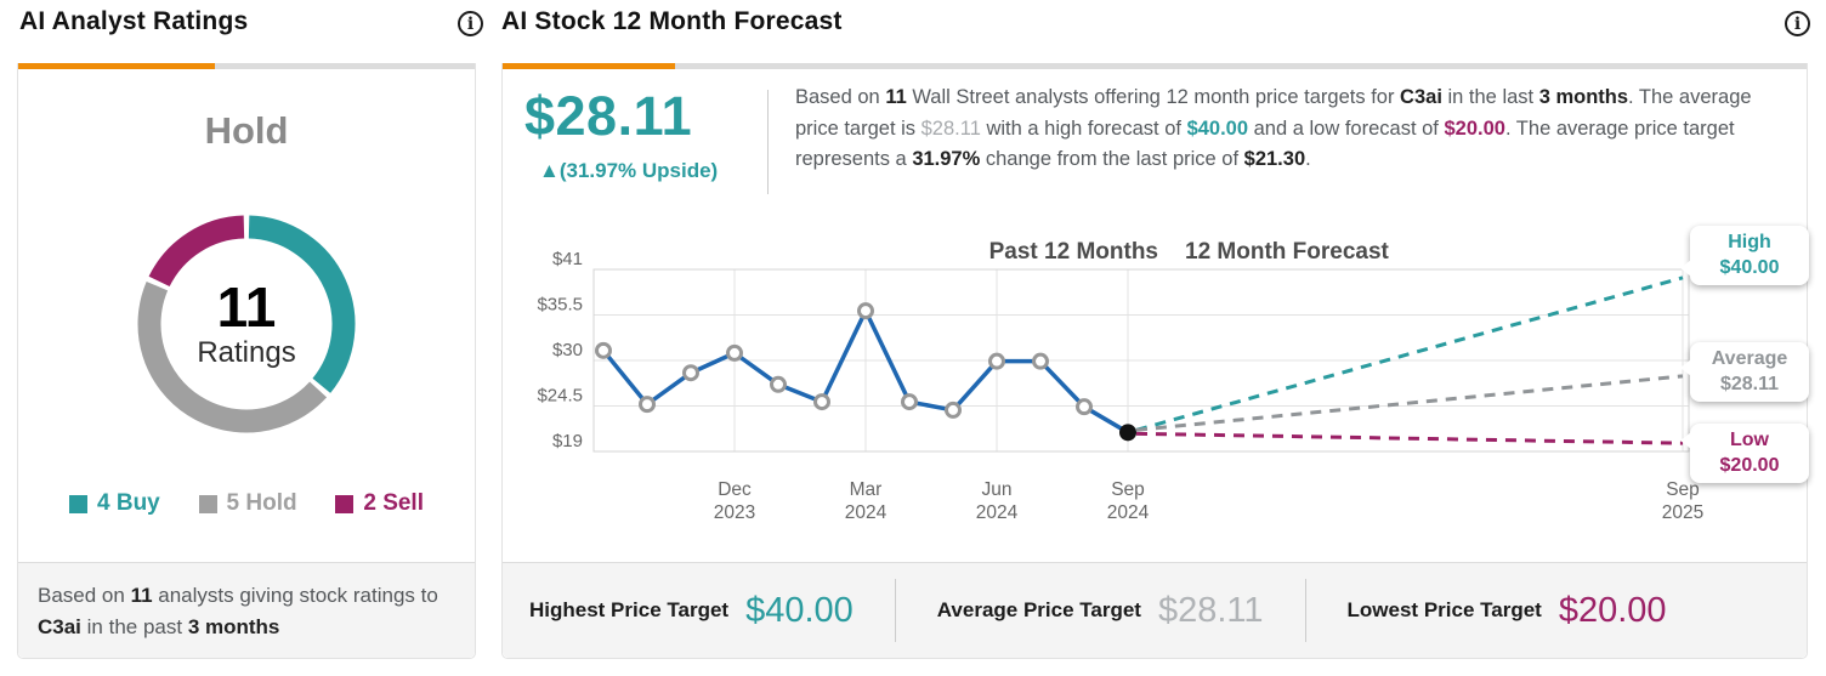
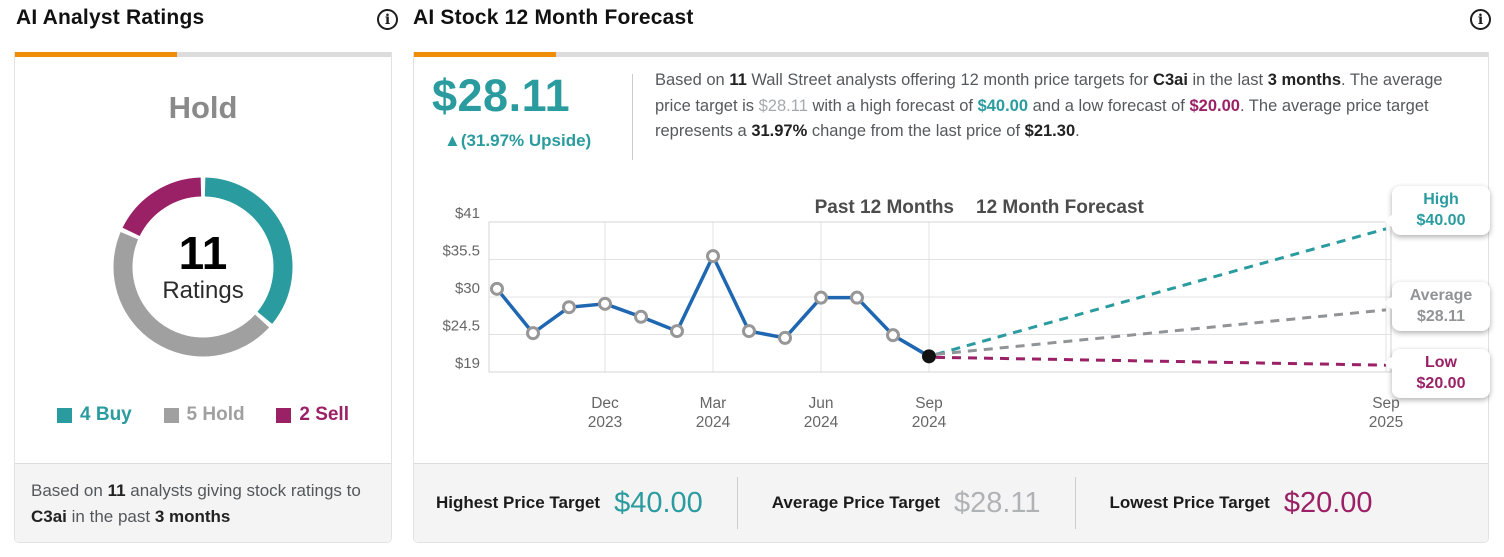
Dec 2023: $31 -> $29
